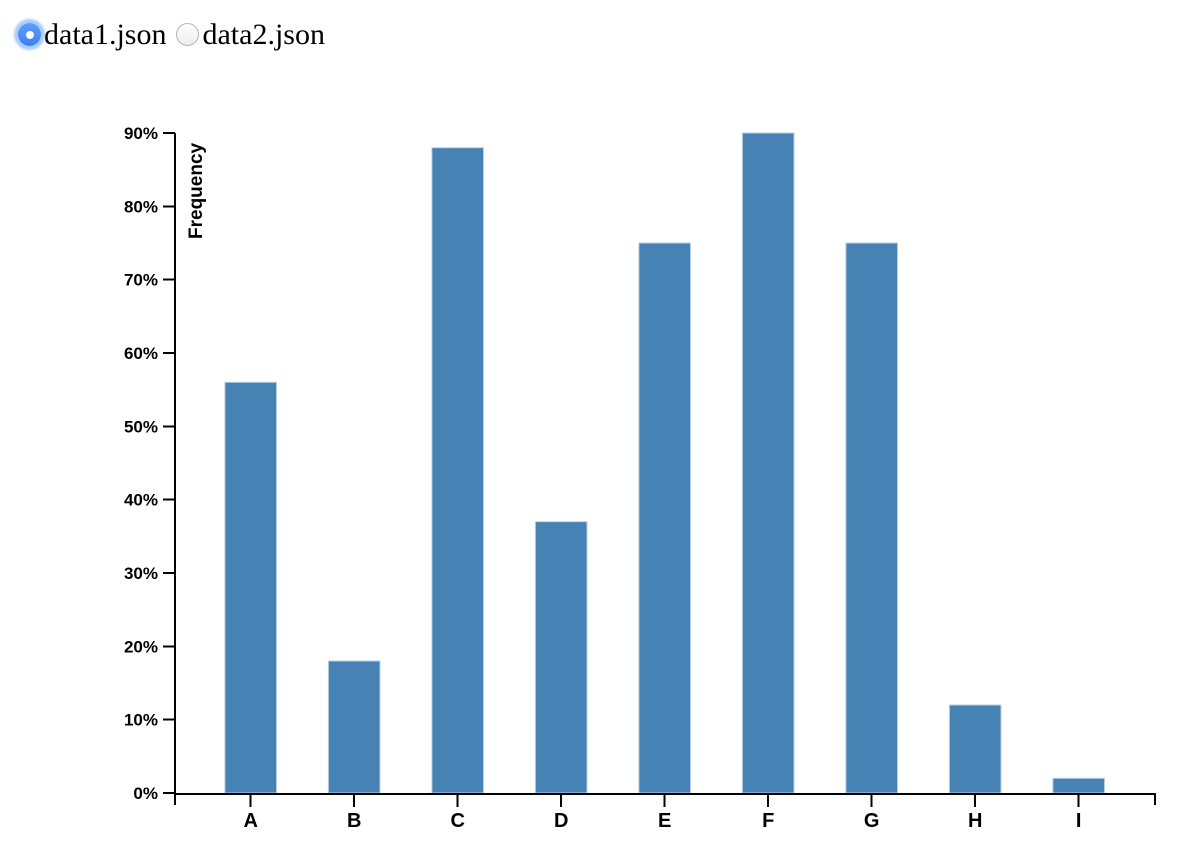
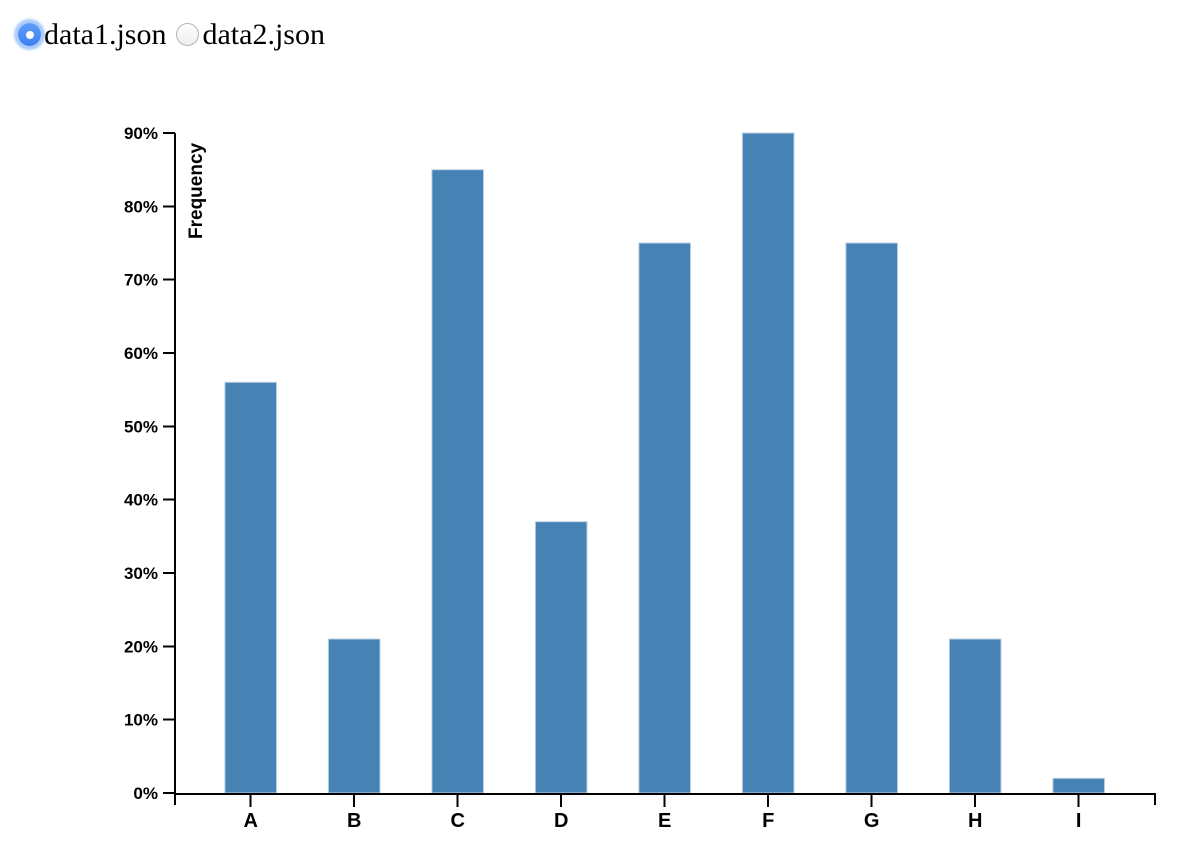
B: 18% -> 21%
C: 88% -> 85%
H: 12% -> 21%
